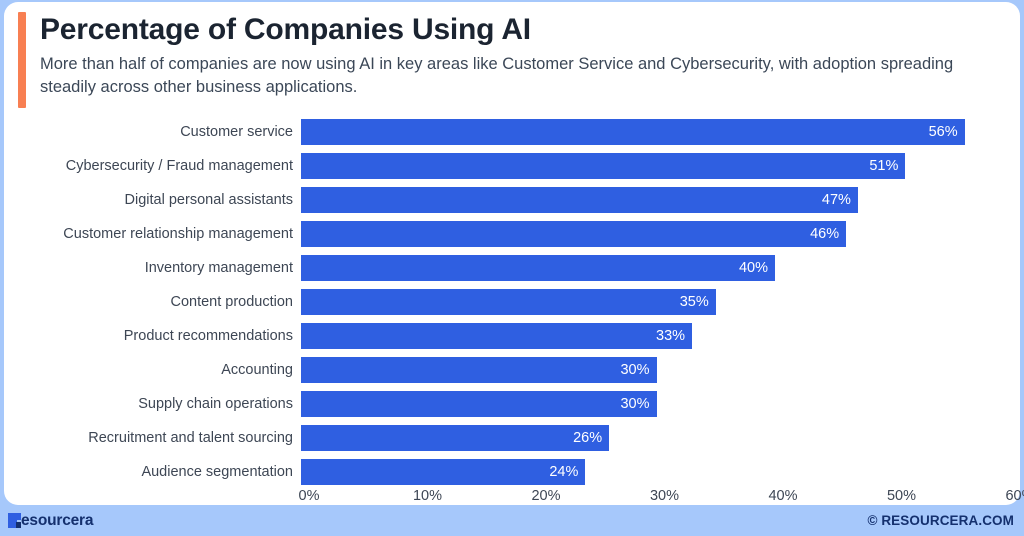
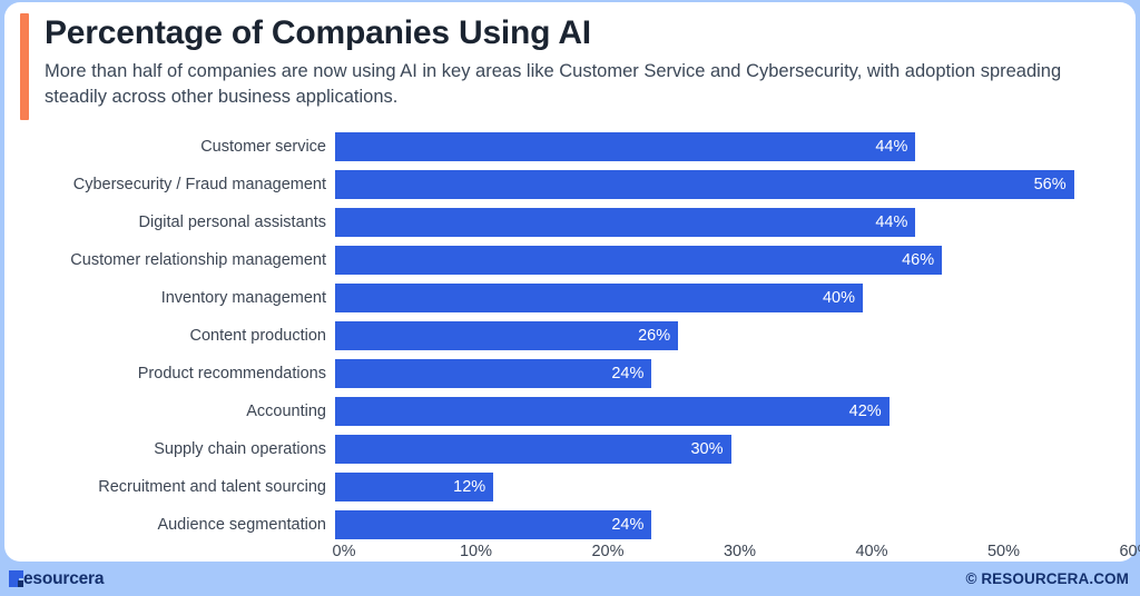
Customer service: 56% -> 44%
Cybersecurity / Fraud management: 51% -> 56%
Digital personal assistants: 47% -> 44%
Content production: 35% -> 26%
Product recommendations: 33% -> 24%
Accounting: 30% -> 42%
Recruitment and talent sourcing: 26% -> 12%
